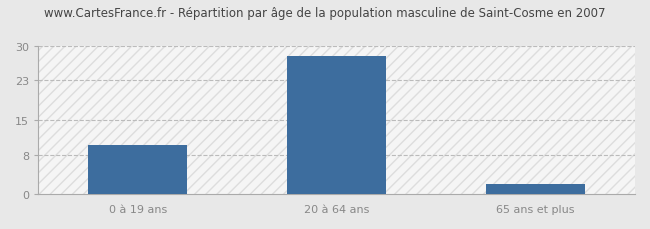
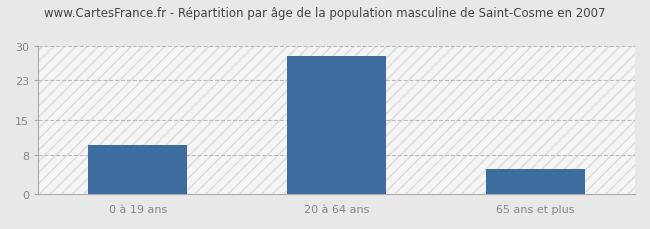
65 ans et plus: 2 -> 5
